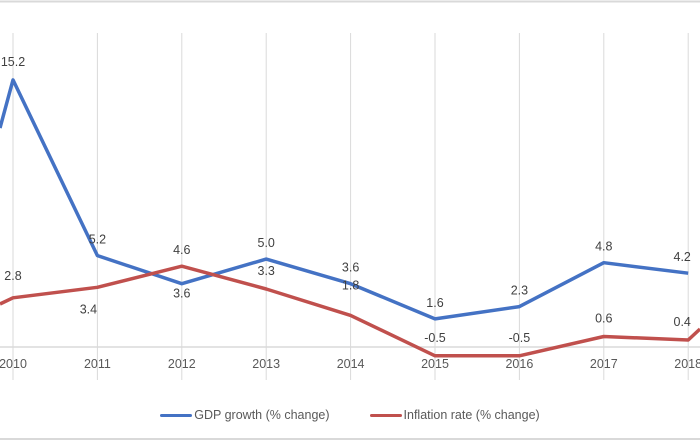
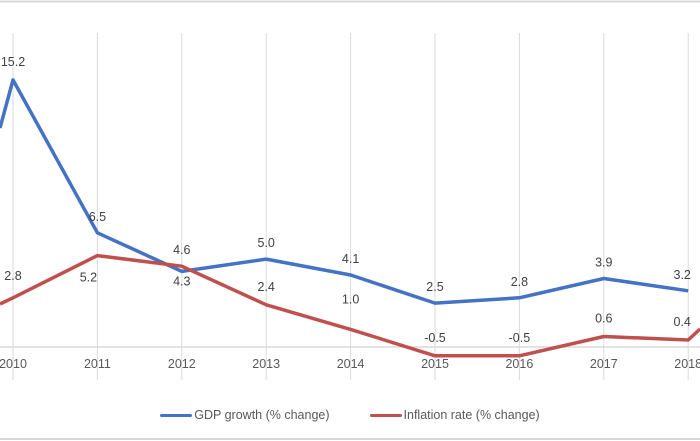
GDP growth (% change)/2011: 5.2 -> 6.5
Inflation rate (% change)/2011: 3.4 -> 5.2
GDP growth (% change)/2012: 3.6 -> 4.3
Inflation rate (% change)/2013: 3.3 -> 2.4
GDP growth (% change)/2014: 3.6 -> 4.1
Inflation rate (% change)/2014: 1.8 -> 1.0
GDP growth (% change)/2015: 1.6 -> 2.5
GDP growth (% change)/2016: 2.3 -> 2.8
GDP growth (% change)/2017: 4.8 -> 3.9
GDP growth (% change)/2018: 4.2 -> 3.2
